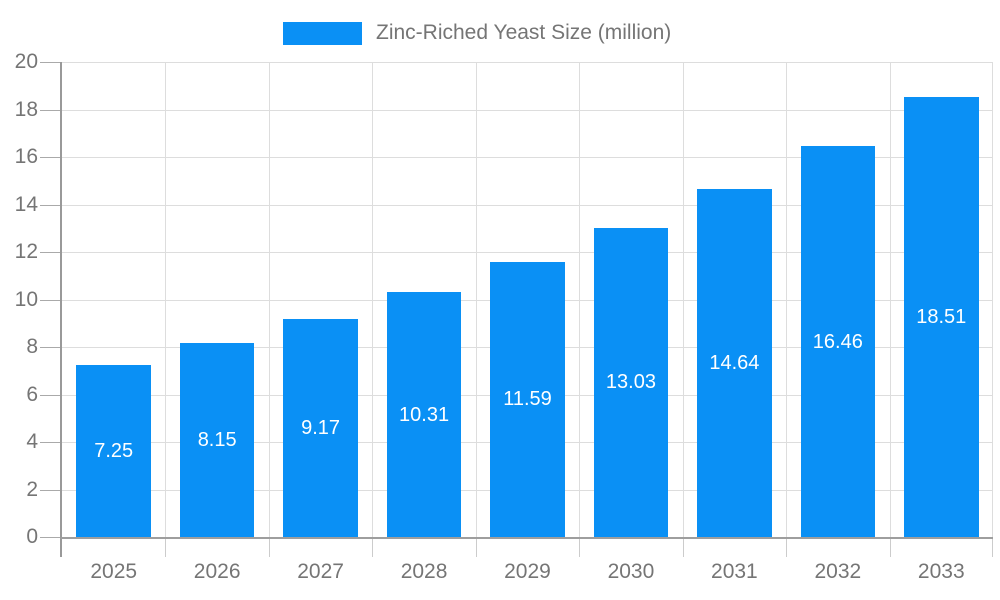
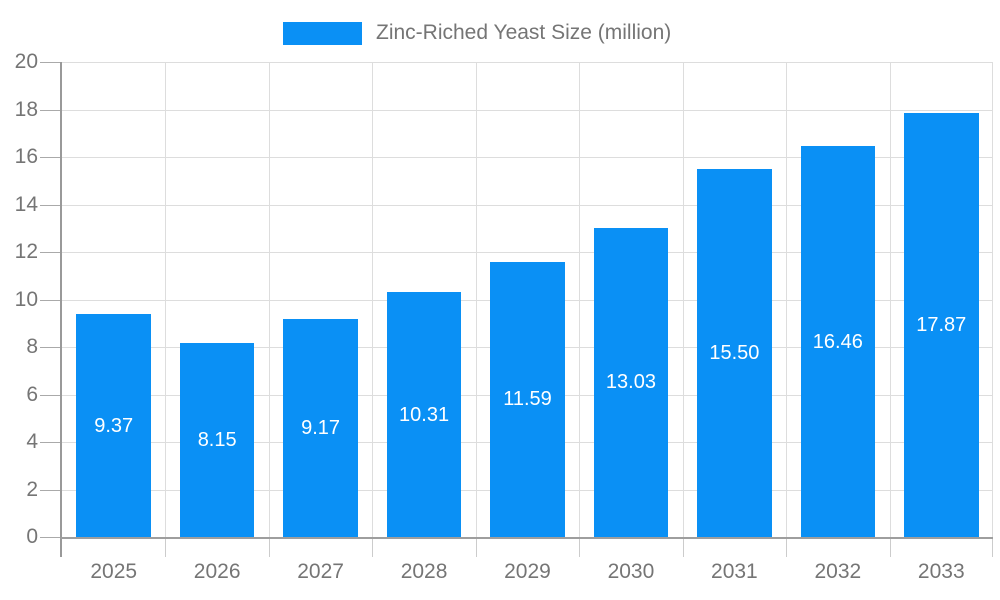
2025: 7.25 -> 9.37
2031: 14.64 -> 15.50
2033: 18.51 -> 17.87
